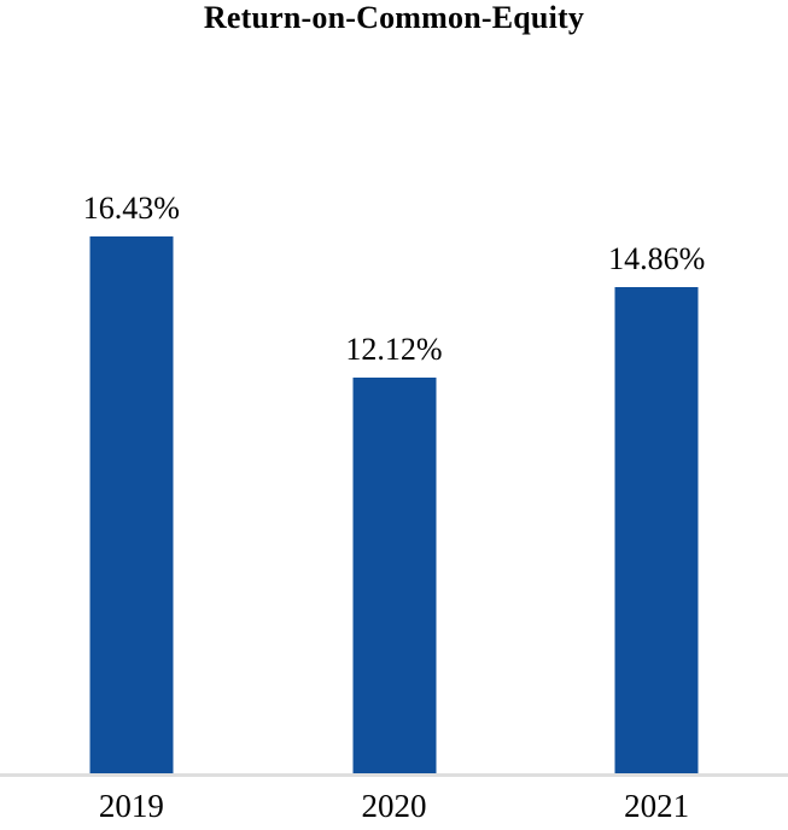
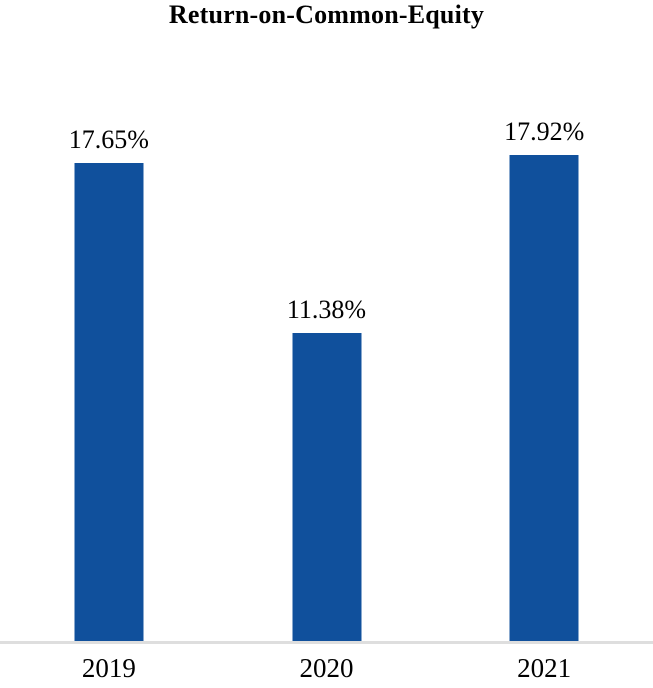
2019: 16.43% -> 17.65%
2020: 12.12% -> 11.38%
2021: 14.86% -> 17.92%
